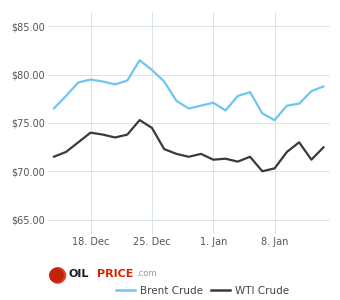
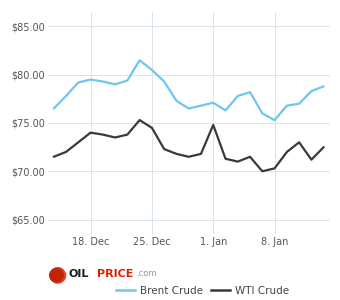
WTI Crude/1. Jan: $71.2 -> $74.8
